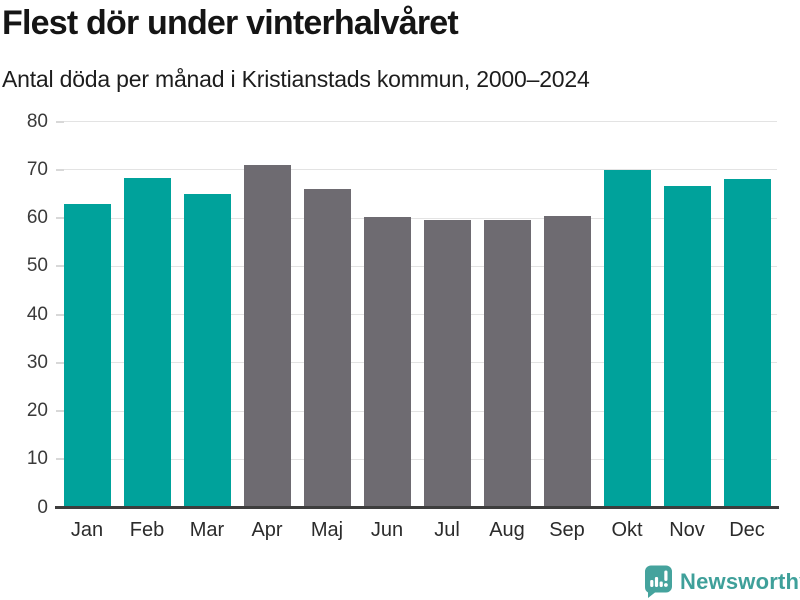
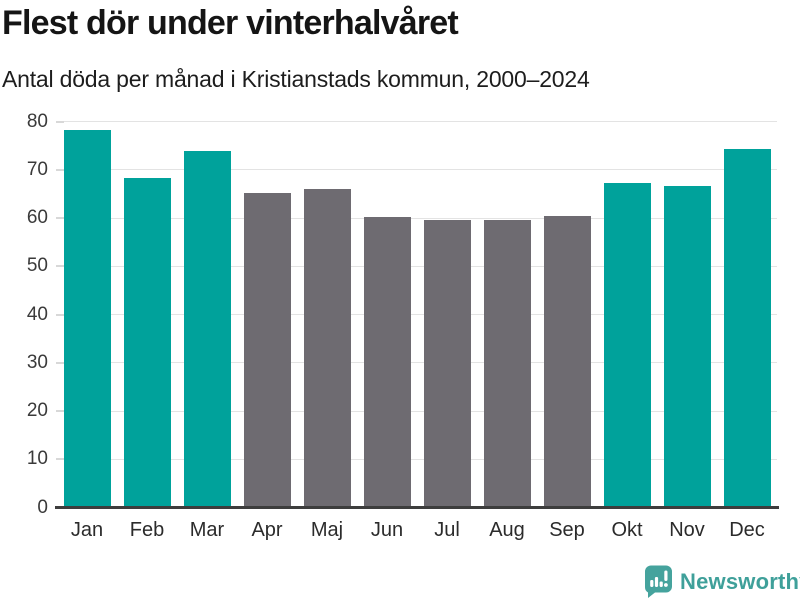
Jan: 63 -> 78
Mar: 65 -> 74
Apr: 71 -> 65
Okt: 70 -> 67
Dec: 68 -> 74
